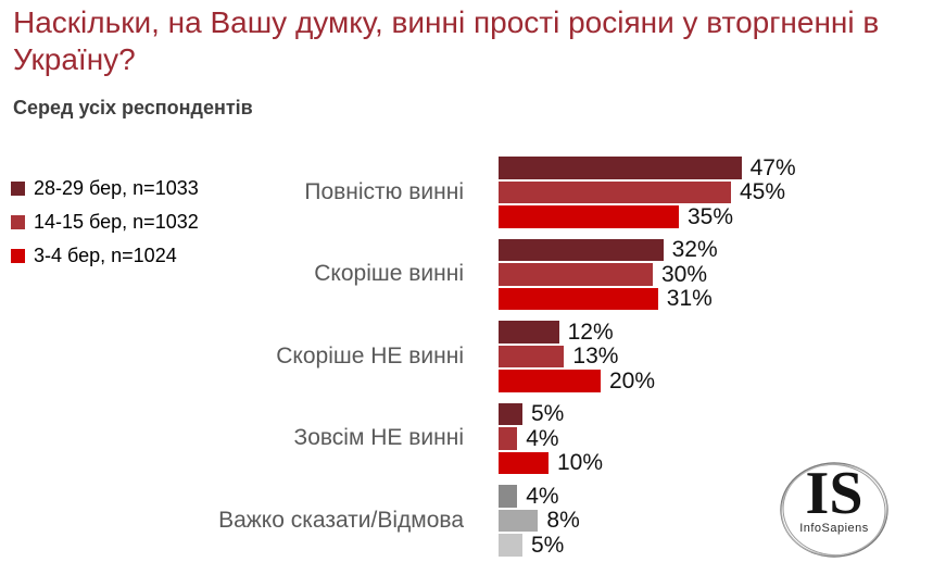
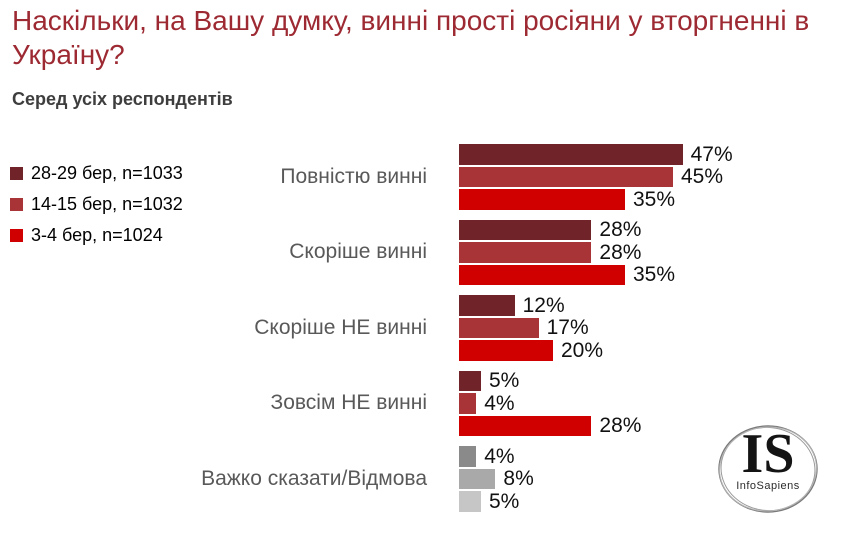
28-29 бер, n=1033/Скоріше винні: 32% -> 28%
14-15 бер, n=1032/Скоріше винні: 30% -> 28%
3-4 бер, n=1024/Скоріше винні: 31% -> 35%
14-15 бер, n=1032/Скоріше НЕ винні: 13% -> 17%
3-4 бер, n=1024/Зовсім НЕ винні: 10% -> 28%
